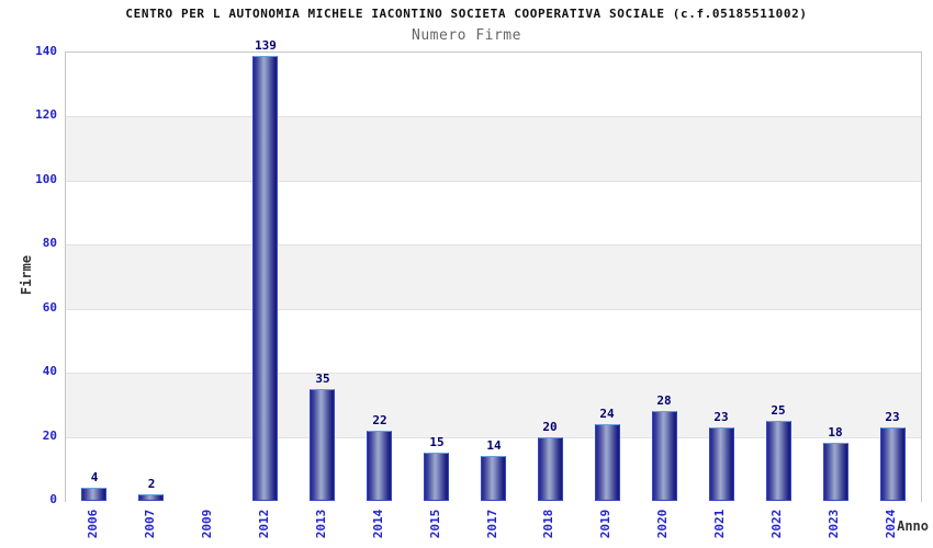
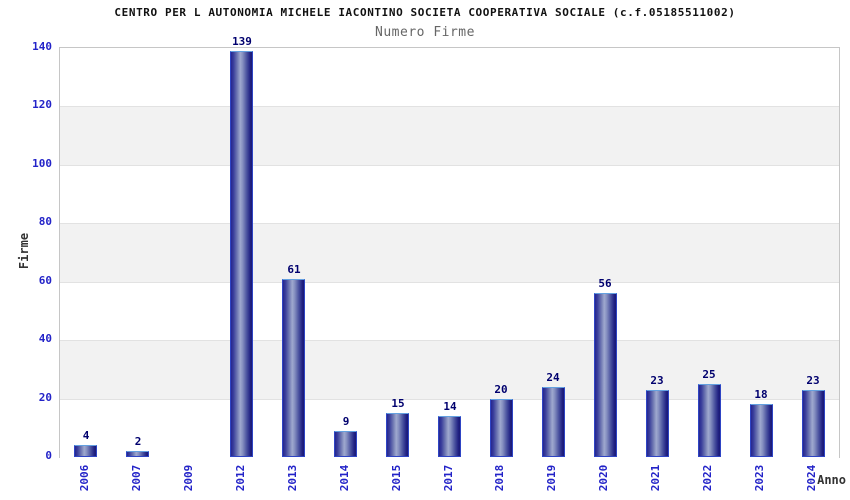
2013: 35 -> 61
2014: 22 -> 9
2020: 28 -> 56
